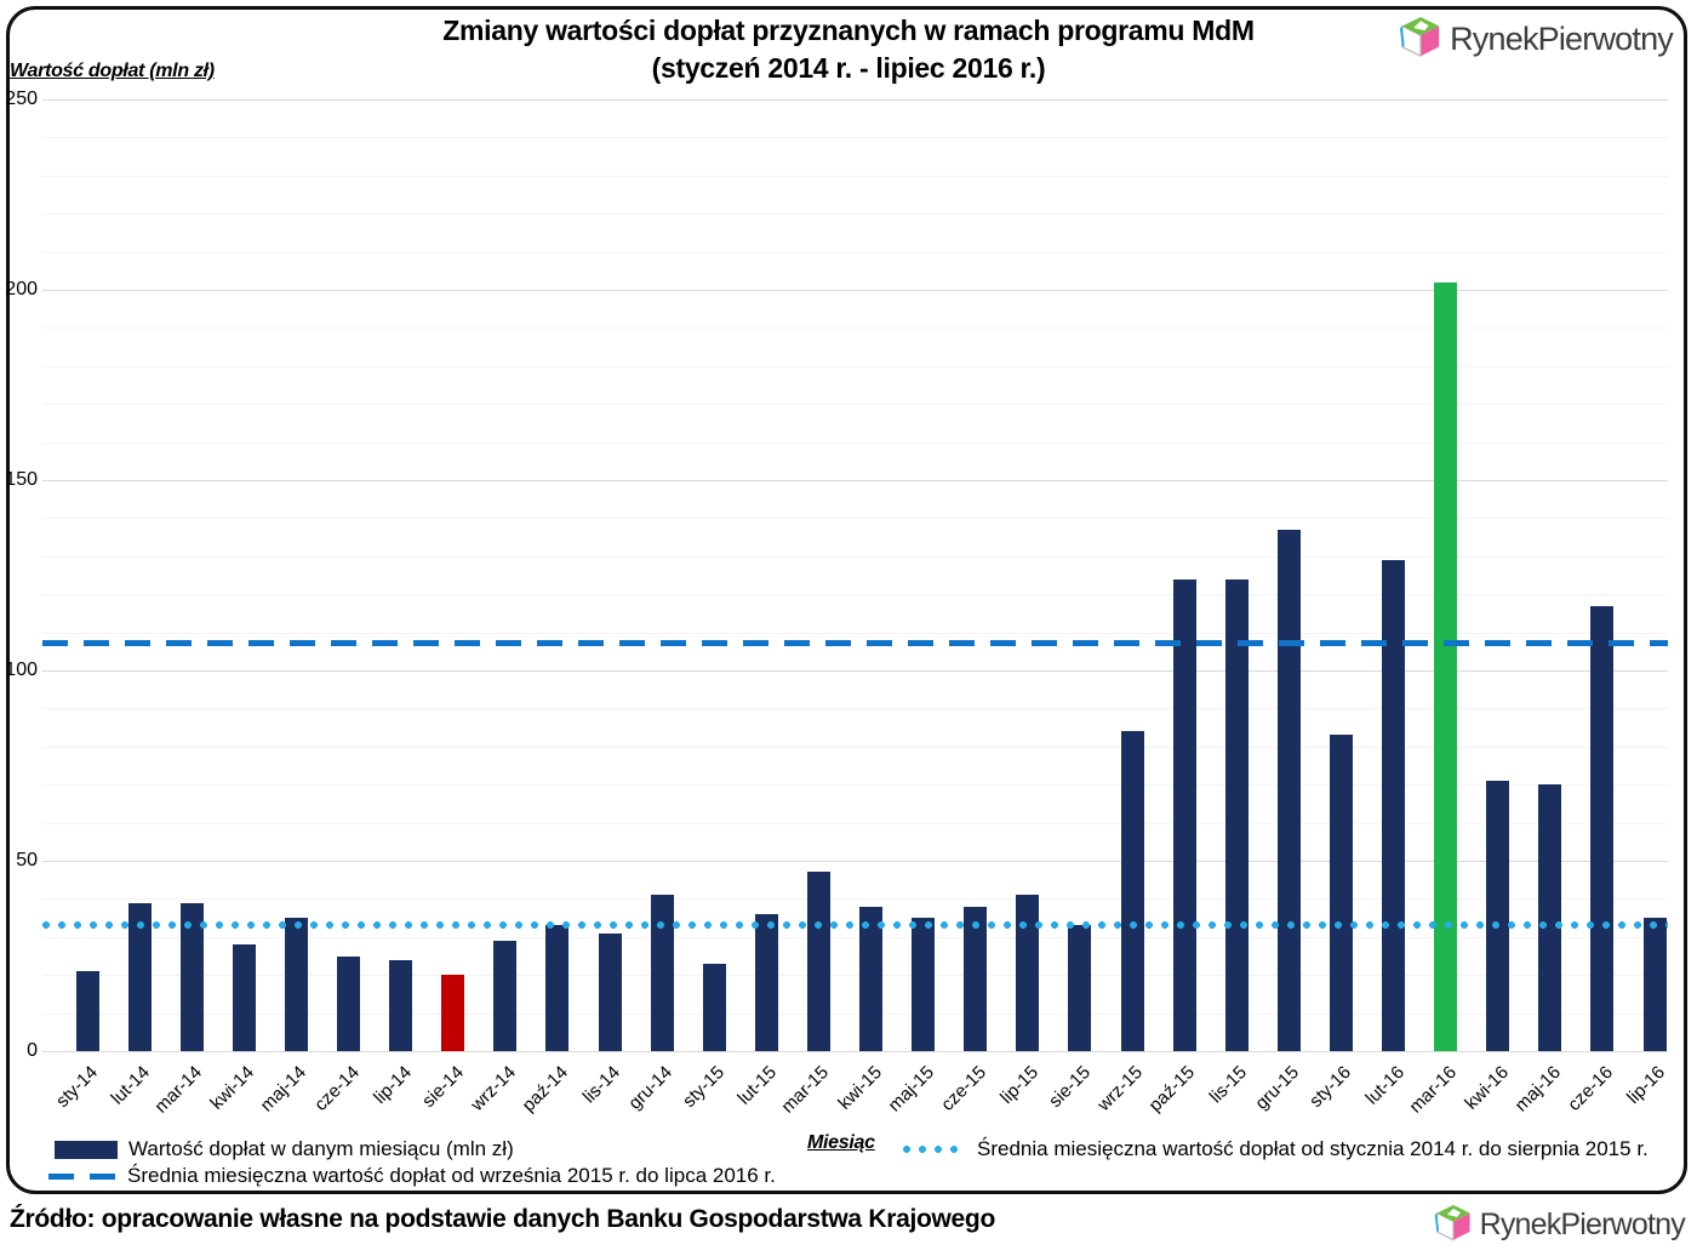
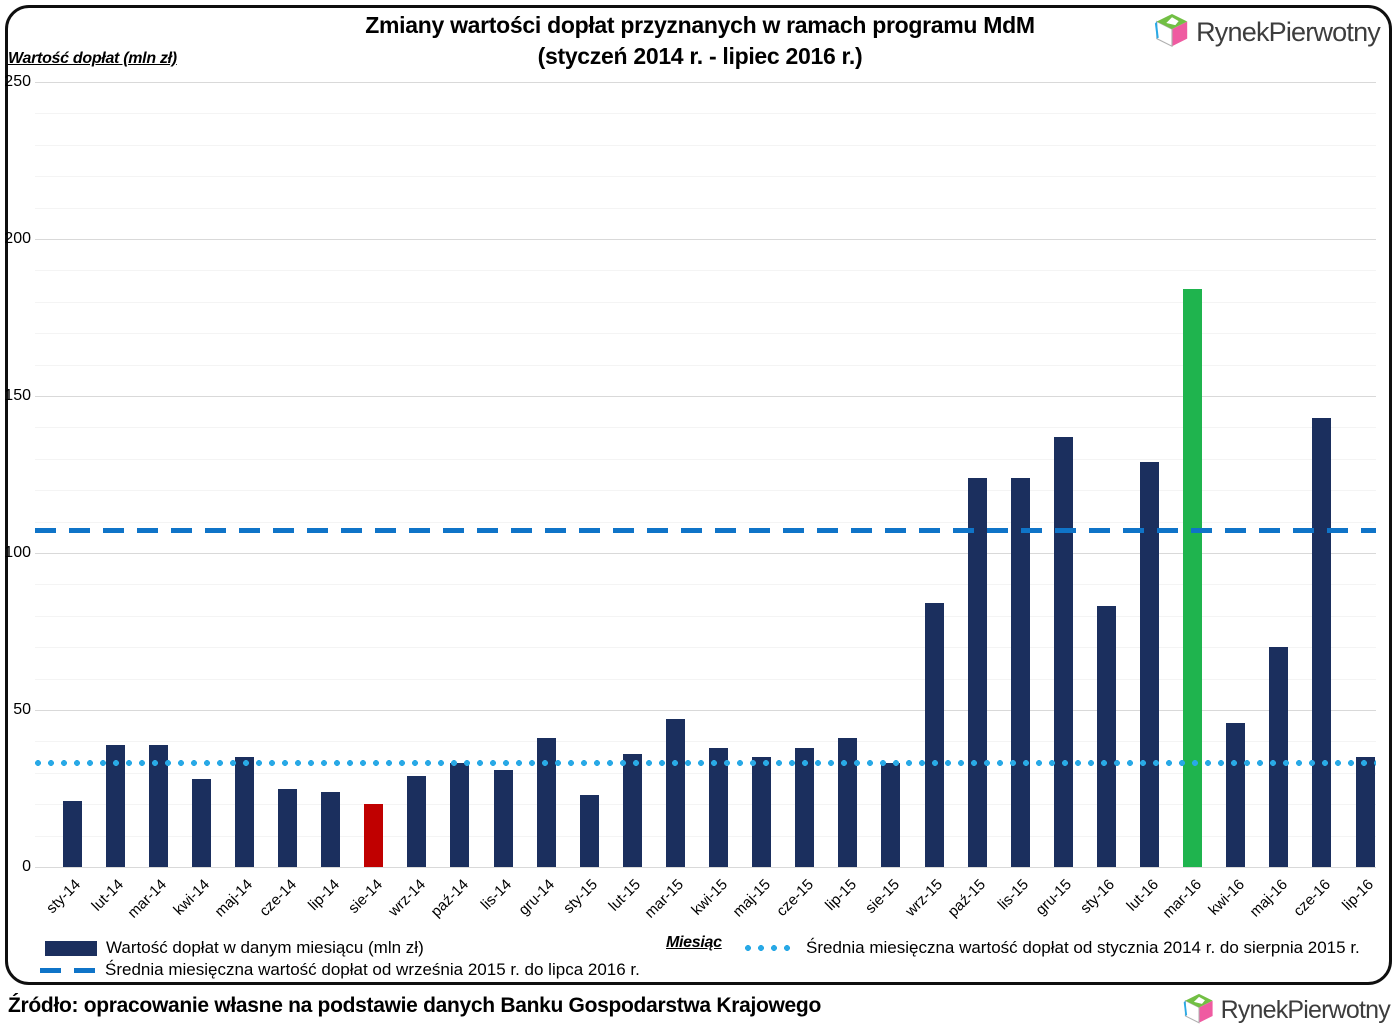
mar-16: 202 -> 184
kwi-16: 71 -> 46
cze-16: 117 -> 143
